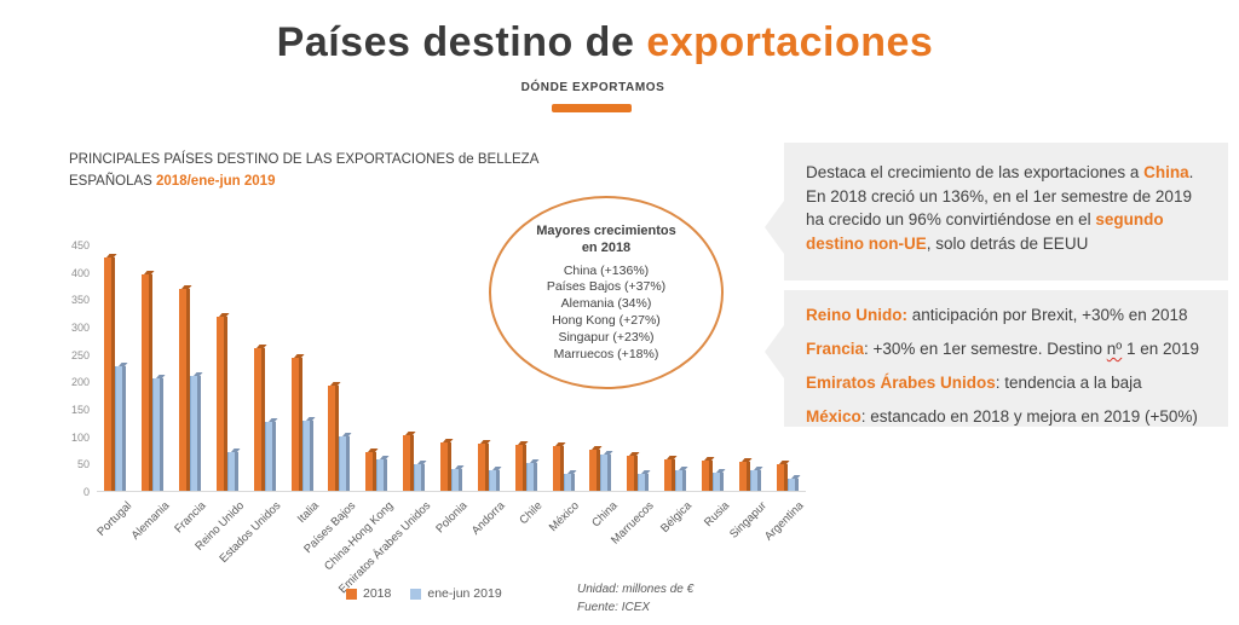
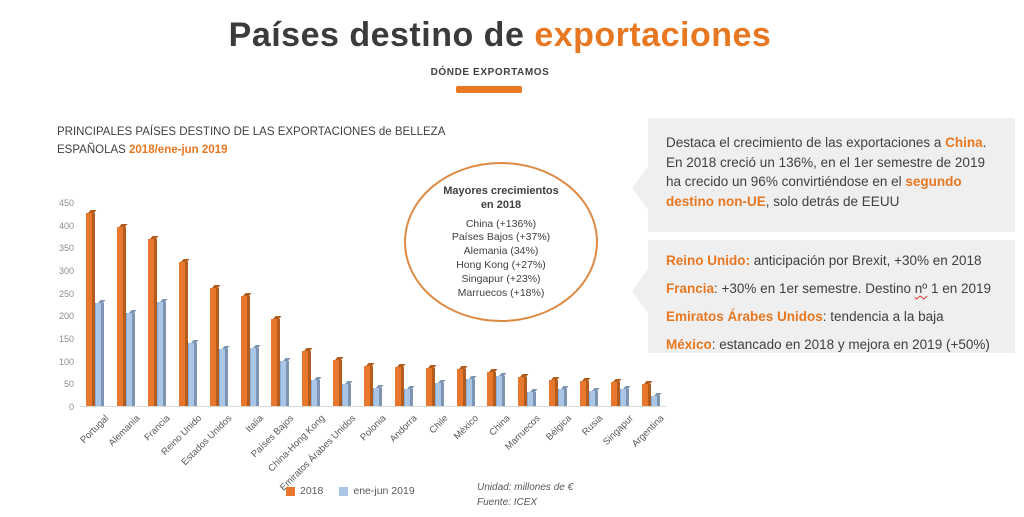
ene-jun 2019/Francia: 210 -> 230
ene-jun 2019/Reino Unido: 70 -> 140
2018/China-Hong Kong: 70 -> 120
ene-jun 2019/México: 30 -> 60
